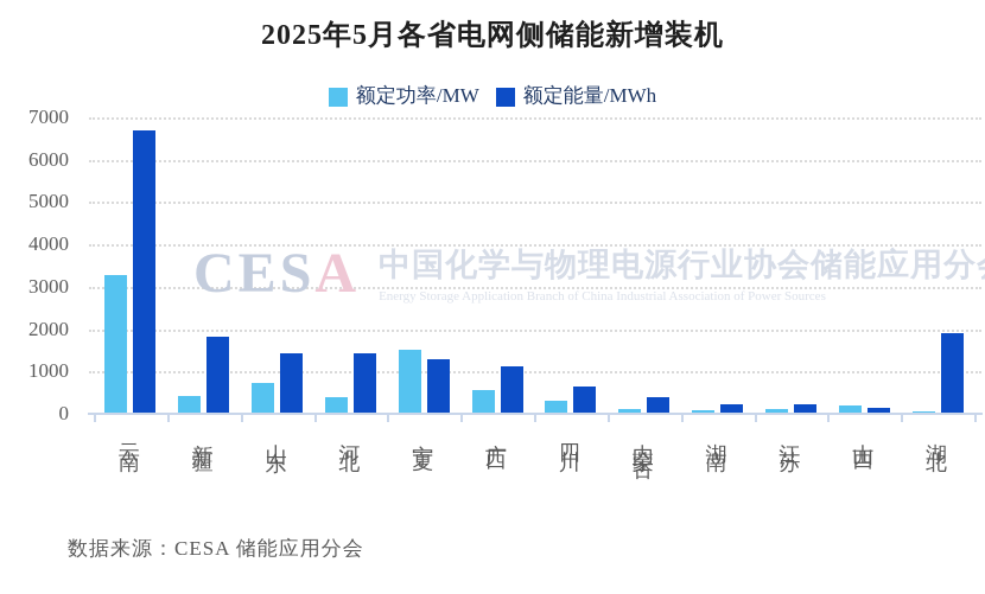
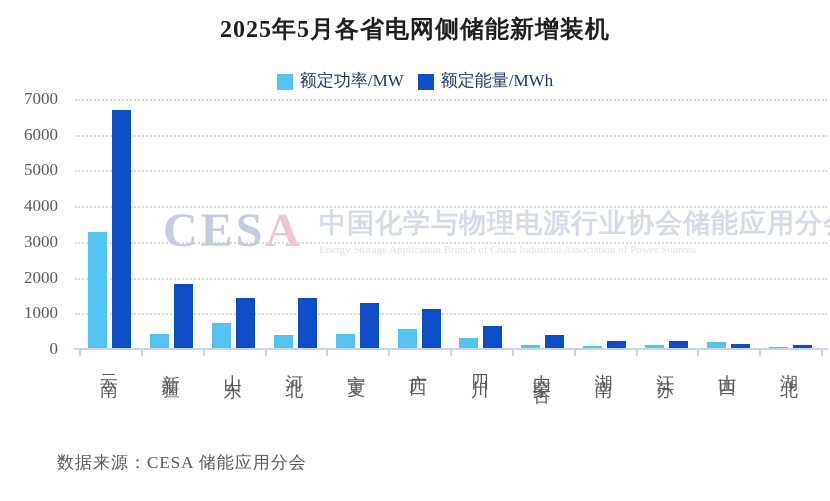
额定功率/MW/宁夏: 1500 -> 400
额定能量/MWh/湖北: 1900 -> 100
